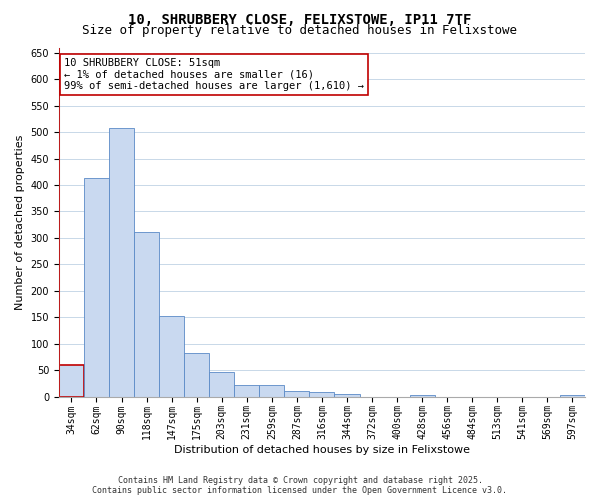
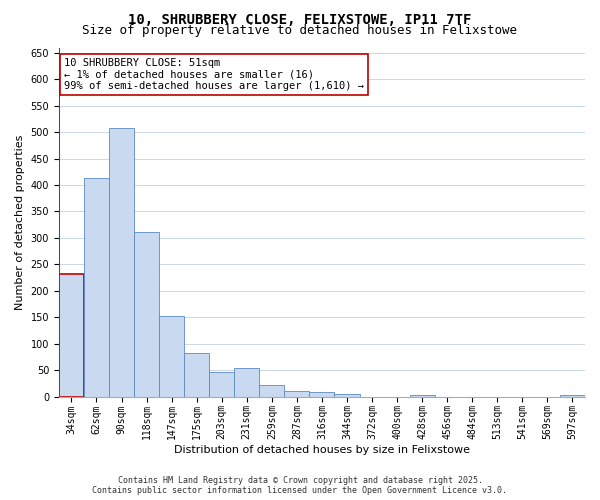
34sqm: 60 -> 232
231sqm: 22 -> 54
